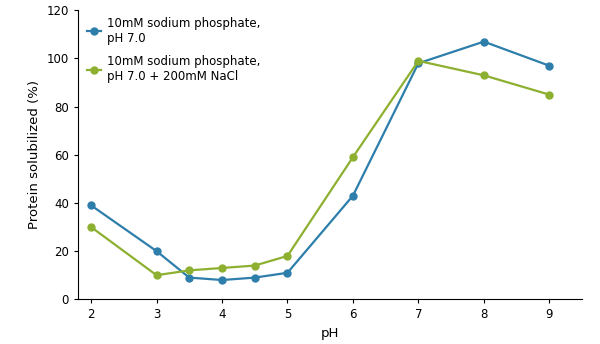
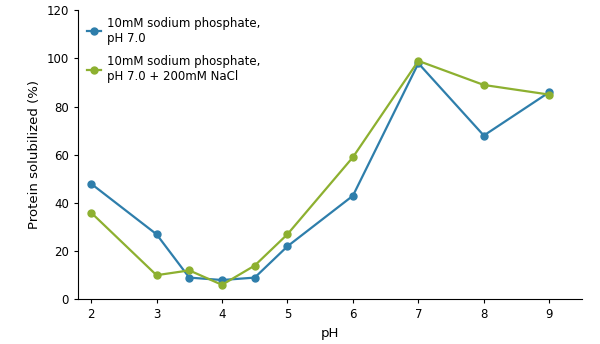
10mM sodium phosphate, pH 7.0/2: 39 -> 48
10mM sodium phosphate, pH 7.0 + 200mM NaCl/2: 30 -> 36
10mM sodium phosphate, pH 7.0/3: 20 -> 27
10mM sodium phosphate, pH 7.0 + 200mM NaCl/4: 13 -> 6
10mM sodium phosphate, pH 7.0/5: 11 -> 22
10mM sodium phosphate, pH 7.0 + 200mM NaCl/5: 18 -> 27
10mM sodium phosphate, pH 7.0/8: 107 -> 68
10mM sodium phosphate, pH 7.0 + 200mM NaCl/8: 93 -> 89
10mM sodium phosphate, pH 7.0/9: 97 -> 86
